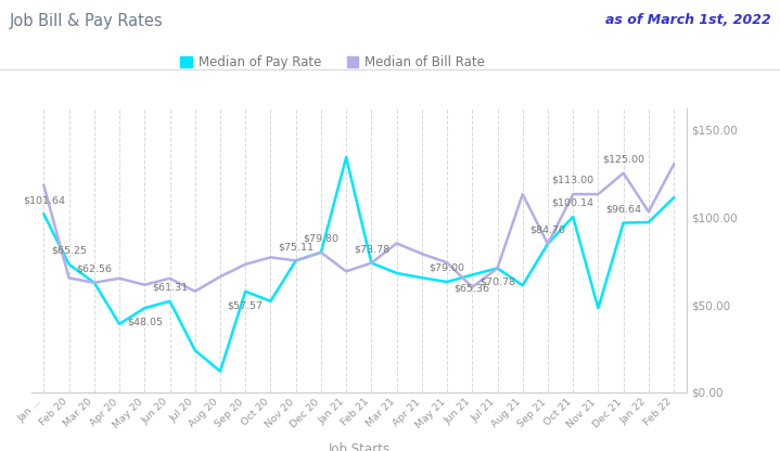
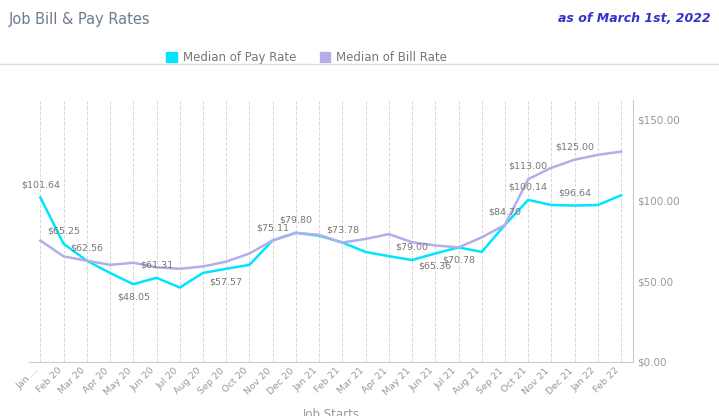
Median of Bill Rate/Jan ...: $118 -> $75
Median of Pay Rate/Apr 20: $39 -> $55
Median of Bill Rate/Apr 20: $65 -> $60
Median of Bill Rate/Jun 20: $65 -> $58
Median of Pay Rate/Jul 20: $24 -> $46
Median of Pay Rate/Aug 20: $12 -> $55
Median of Bill Rate/Aug 20: $66 -> $59
Median of Bill Rate/Sep 20: $73 -> $62
Median of Pay Rate/Oct 20: $52 -> $60
Median of Bill Rate/Oct 20: $77 -> $67
Median of Pay Rate/Jan 21: $134 -> $78
Median of Bill Rate/Jan 21: $69 -> $78
Median of Bill Rate/Mar 21: $85 -> $76
Median of Bill Rate/Jun 21: $60 -> $72
Median of Pay Rate/Aug 21: $61 -> $68
Median of Bill Rate/Aug 21: $113 -> $77
Median of Pay Rate/Nov 21: $48 -> $97
Median of Bill Rate/Nov 21: $113 -> $120
Median of Bill Rate/Jan 22: $103 -> $128
Median of Pay Rate/Feb 22: $111 -> $103
